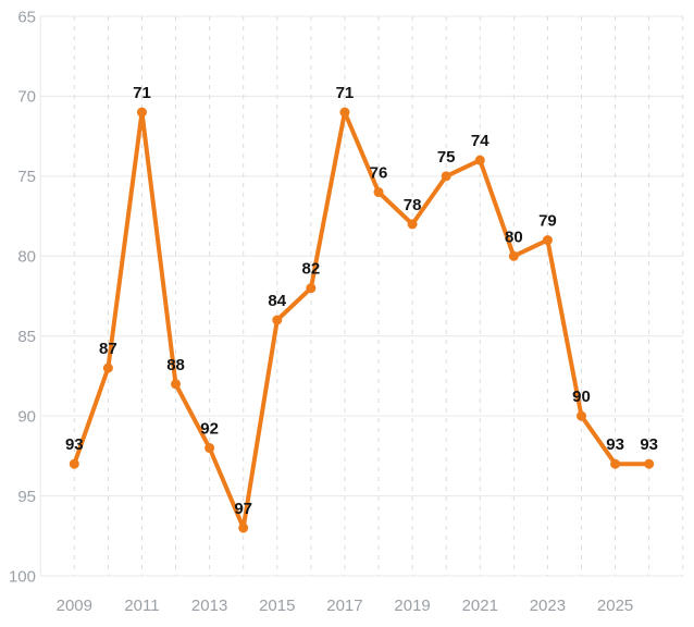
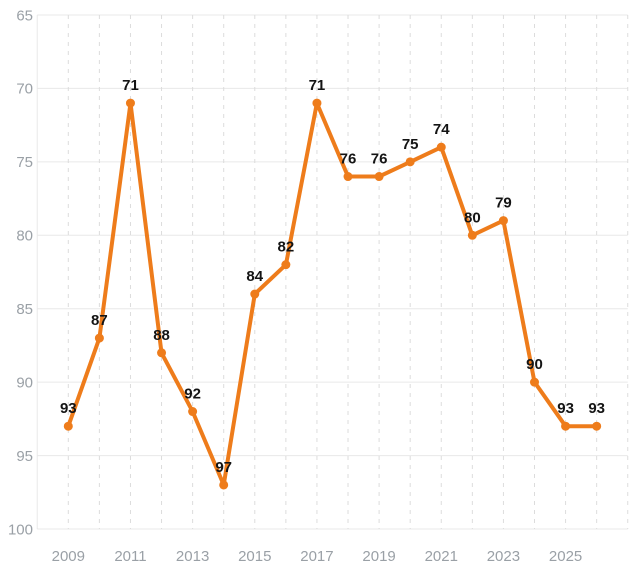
2019: 78 -> 76
